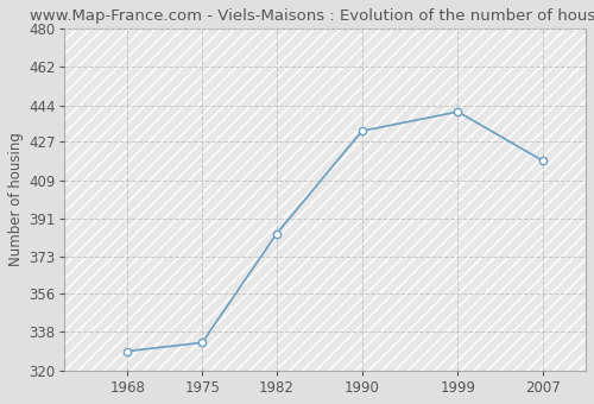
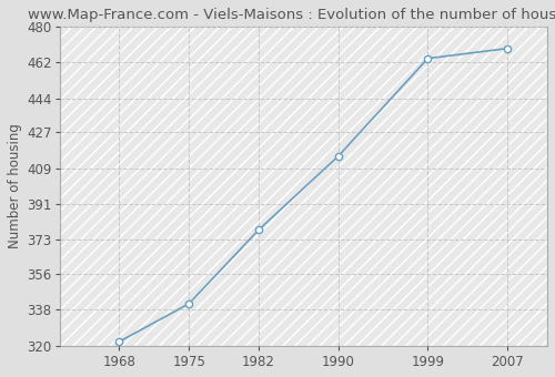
1968: 329 -> 322
1975: 333 -> 341
1982: 384 -> 378
1990: 432 -> 415
1999: 441 -> 464
2007: 418 -> 469
